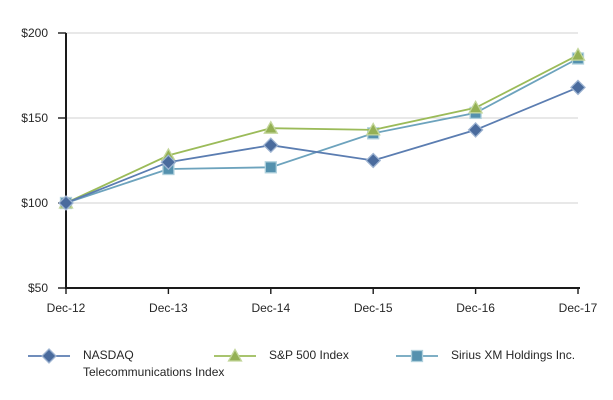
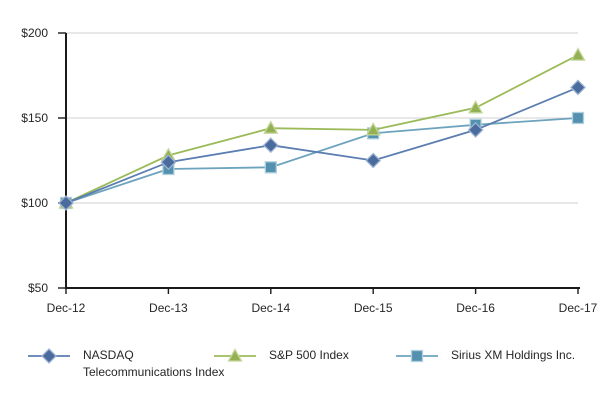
Sirius XM Holdings Inc./Dec-16: $153 -> $146
Sirius XM Holdings Inc./Dec-17: $185 -> $150
